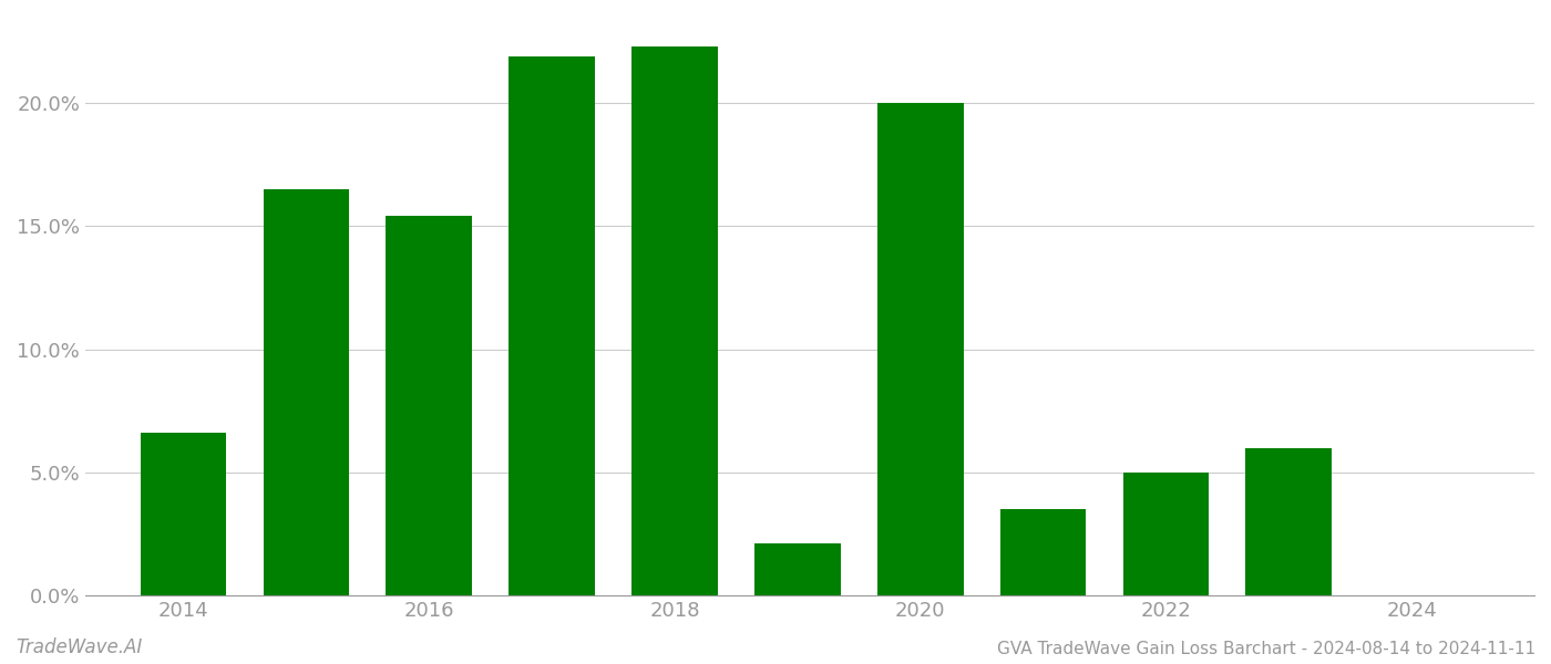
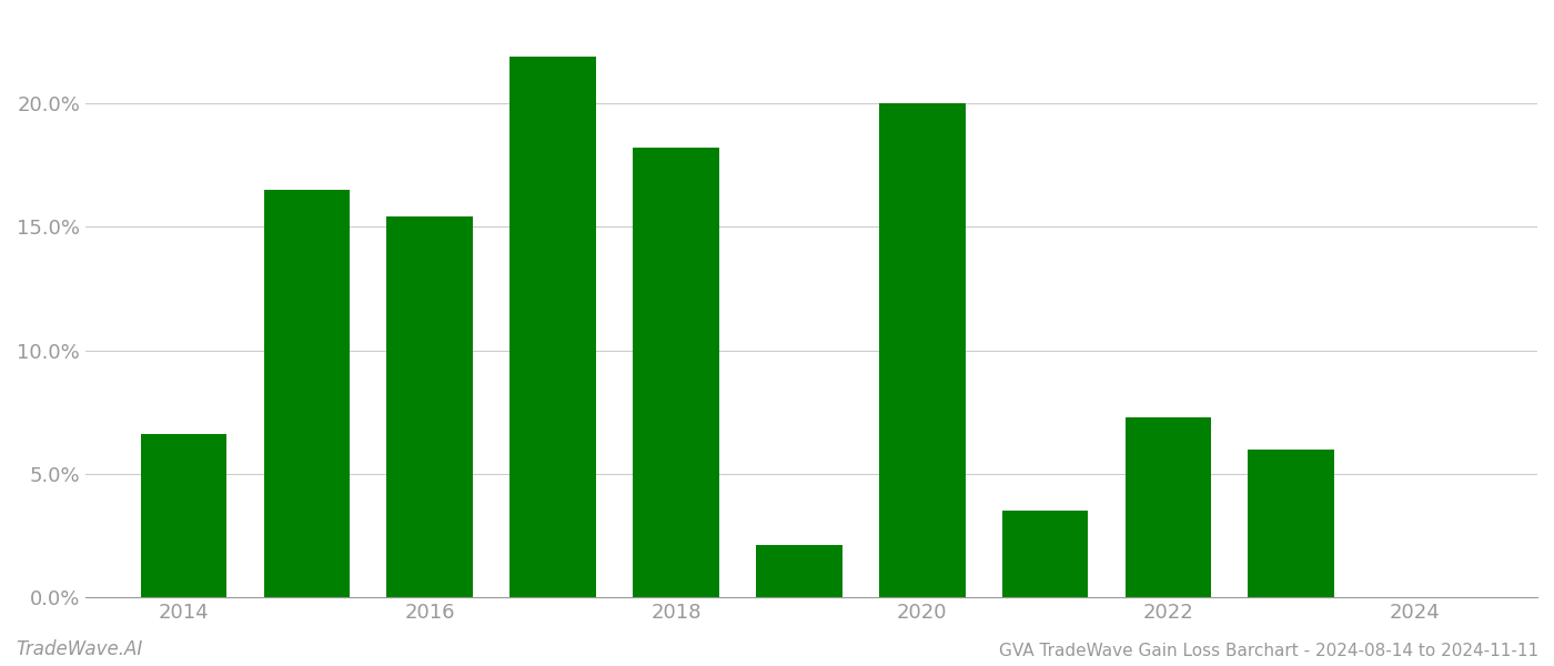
2018: 22.3% -> 18.2%
2022: 5.0% -> 7.3%
